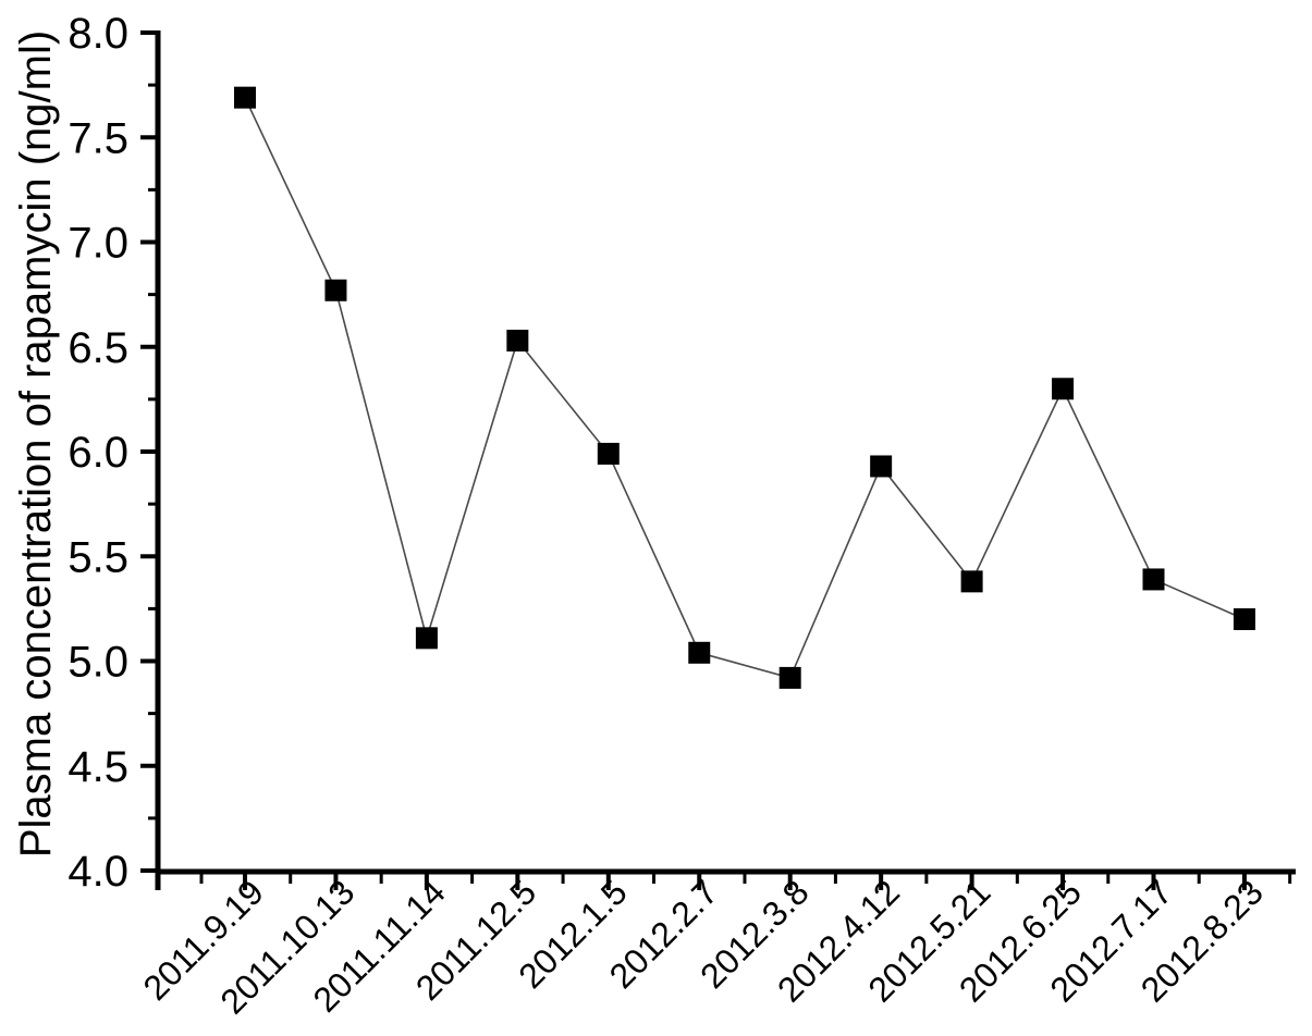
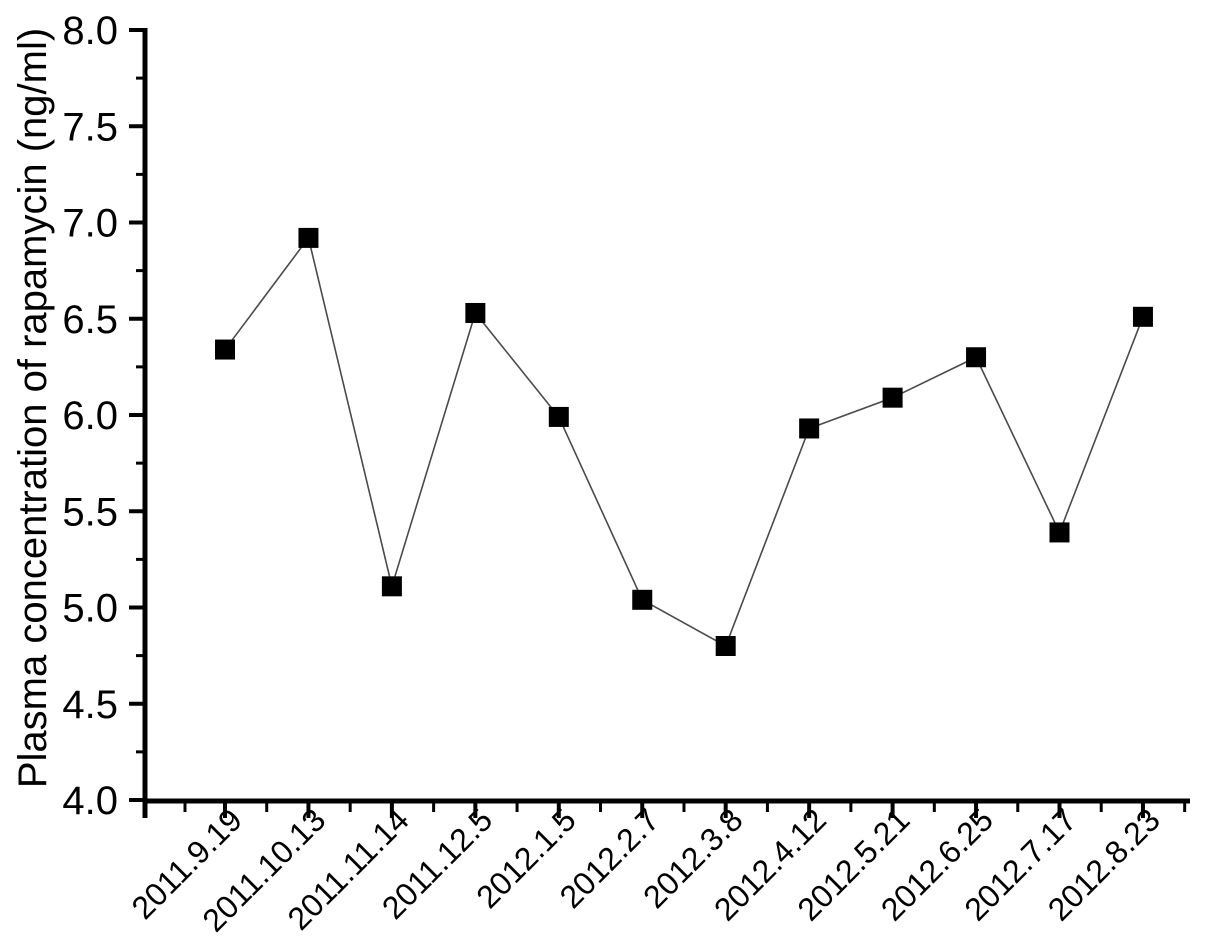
2011.9.19: 7.69 -> 6.34
2011.10.13: 6.77 -> 6.92
2012.3.8: 4.92 -> 4.80
2012.5.21: 5.38 -> 6.09
2012.8.23: 5.20 -> 6.51
